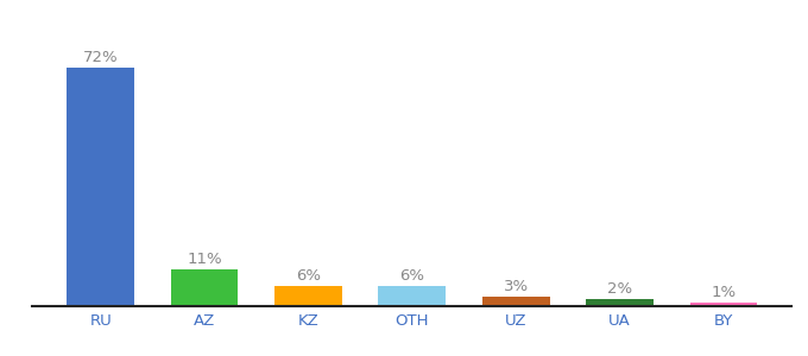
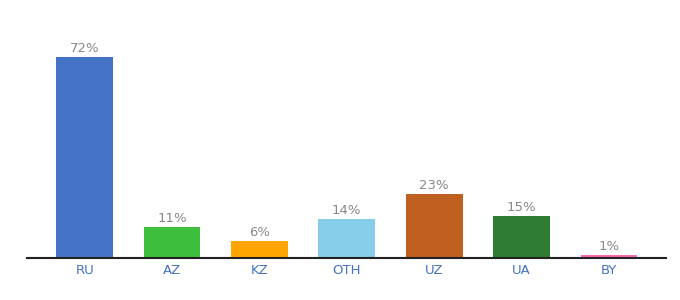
OTH: 6% -> 14%
UZ: 3% -> 23%
UA: 2% -> 15%
